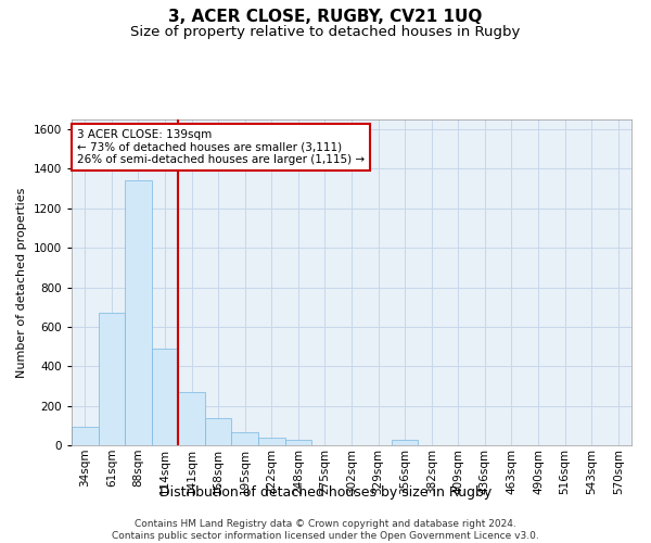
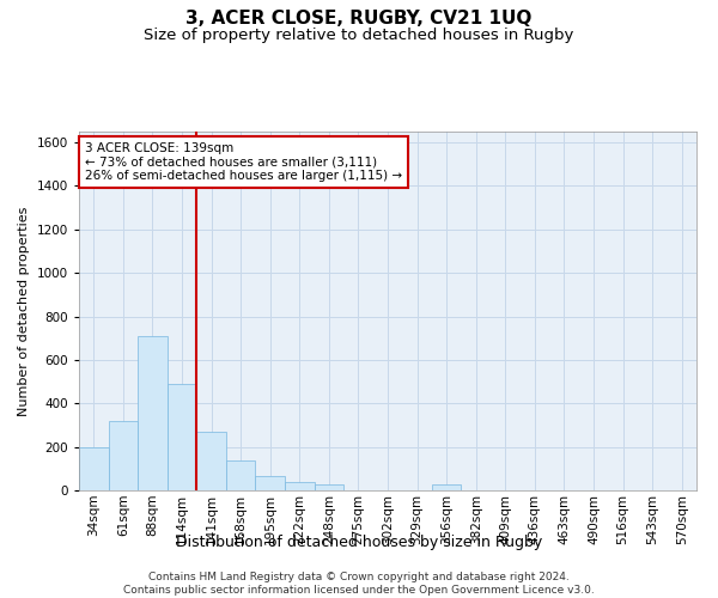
34sqm: 100 -> 200
61sqm: 670 -> 320
88sqm: 1340 -> 710
